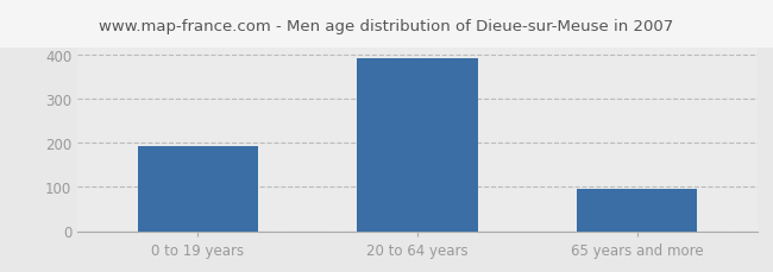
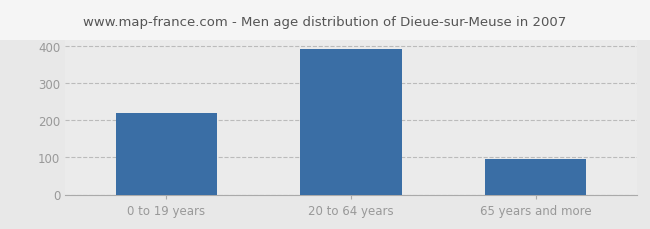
0 to 19 years: 193 -> 220
